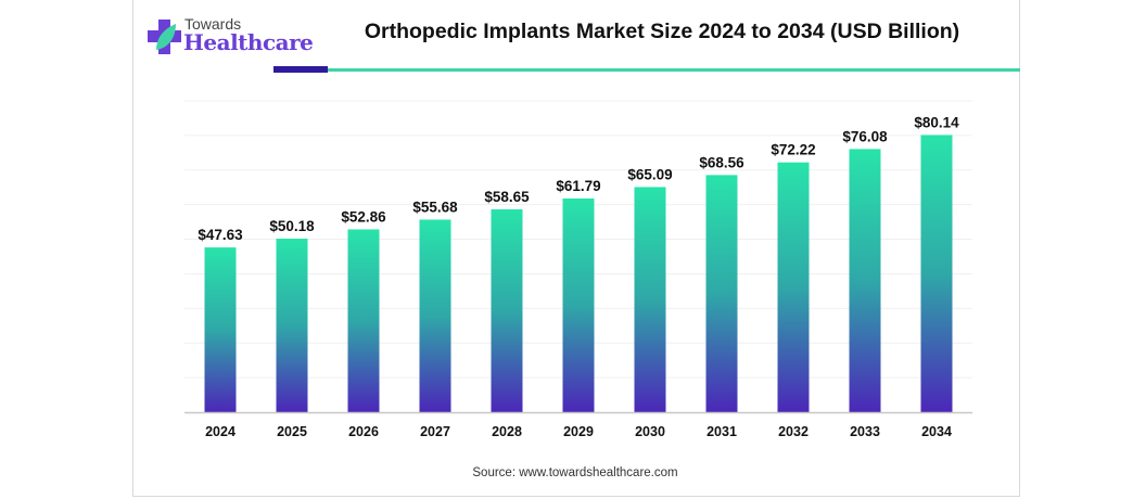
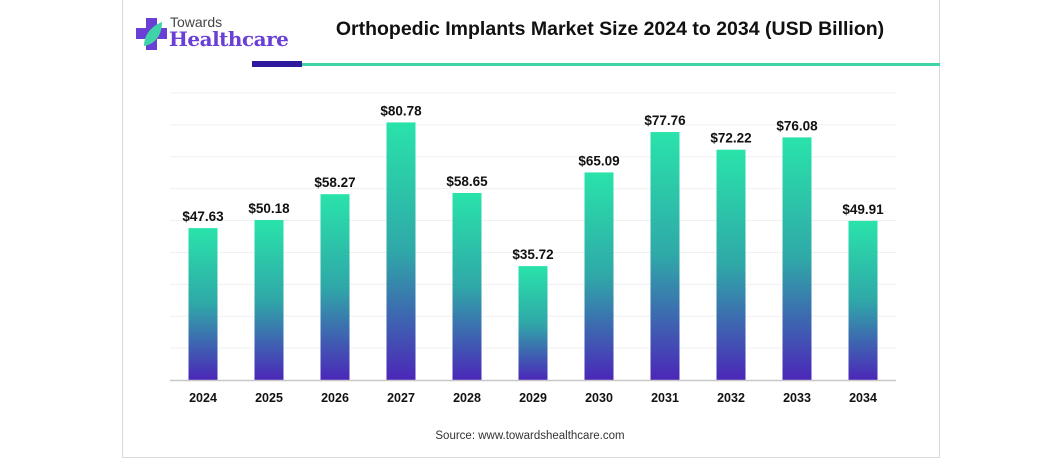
2026: $52.86 -> $58.27
2027: $55.68 -> $80.78
2029: $61.79 -> $35.72
2031: $68.56 -> $77.76
2034: $80.14 -> $49.91
